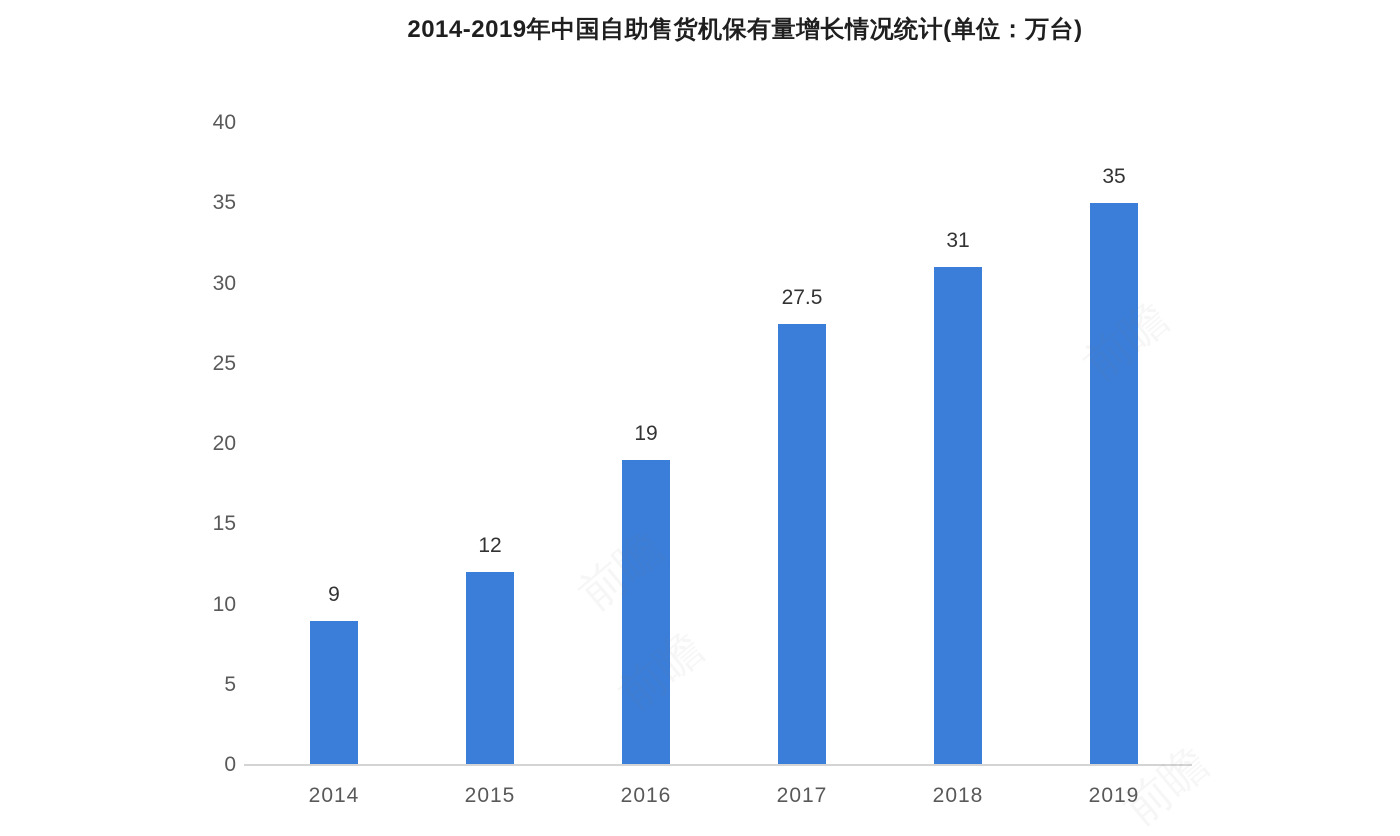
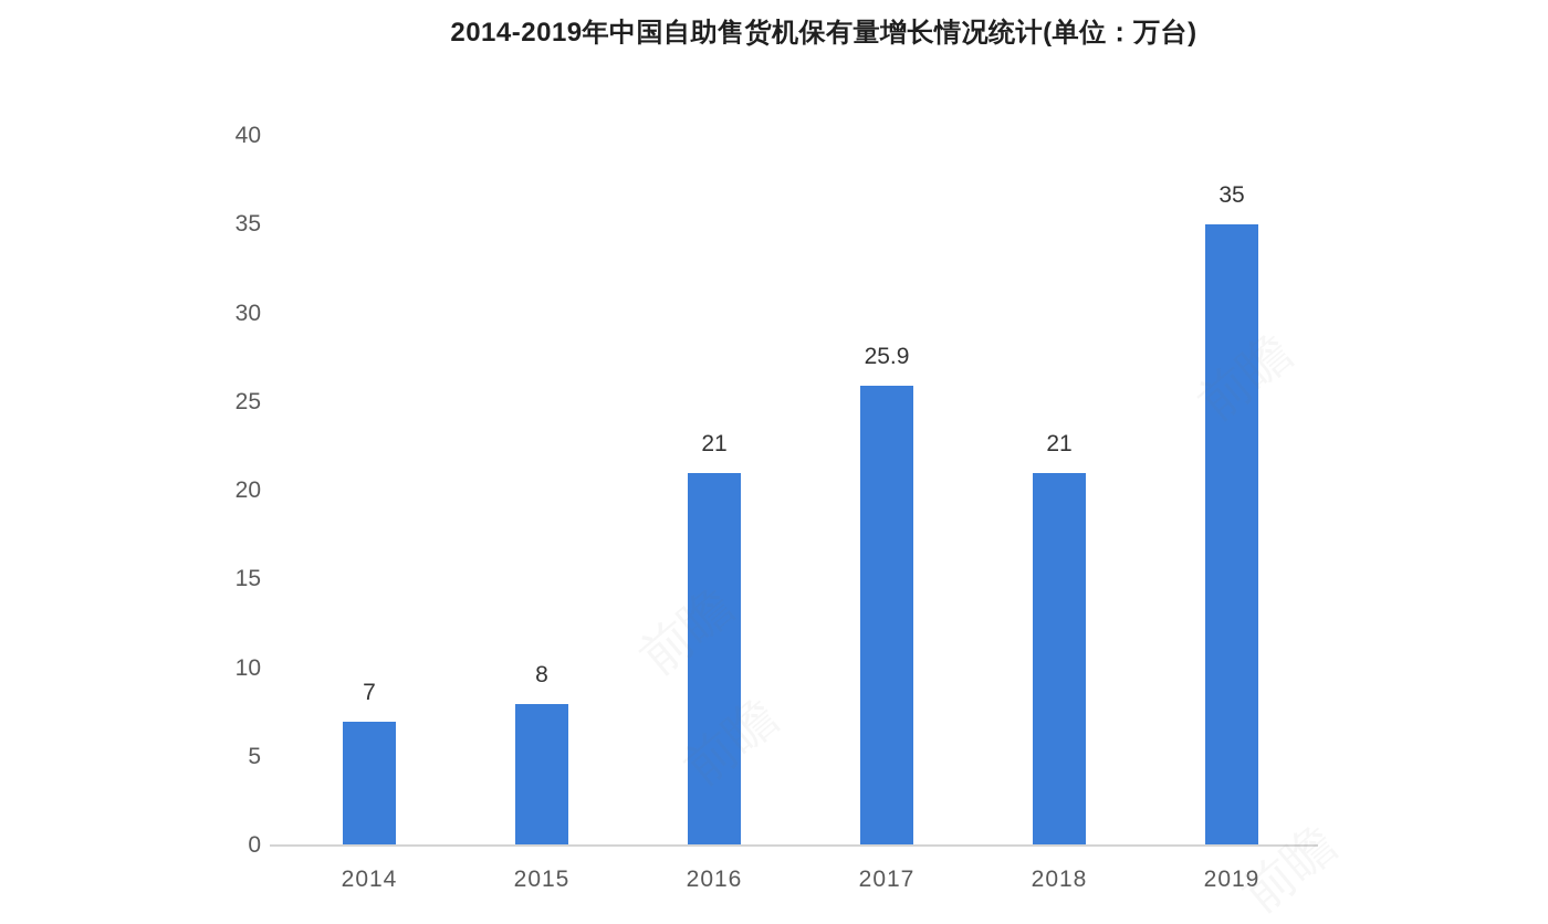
2014: 9 -> 7
2015: 12 -> 8
2016: 19 -> 21
2017: 27.5 -> 25.9
2018: 31 -> 21
